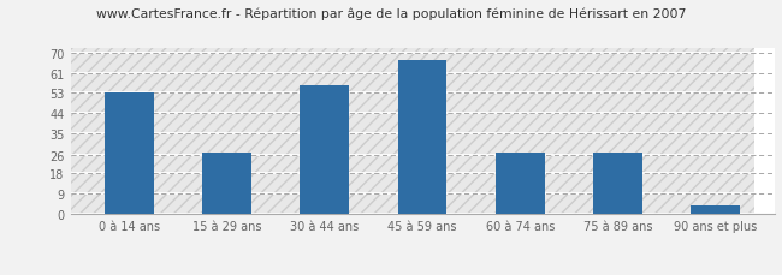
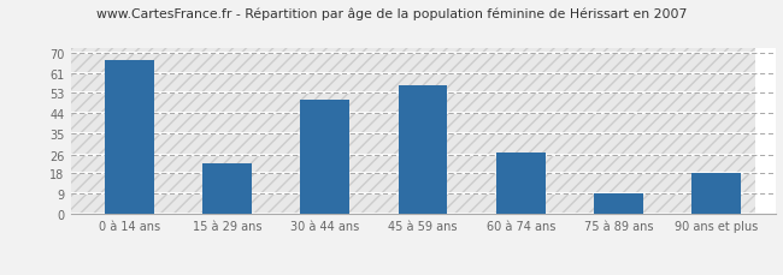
0 à 14 ans: 53 -> 67
15 à 29 ans: 27 -> 22
30 à 44 ans: 56 -> 50
45 à 59 ans: 67 -> 56
75 à 89 ans: 27 -> 9
90 ans et plus: 4 -> 18
